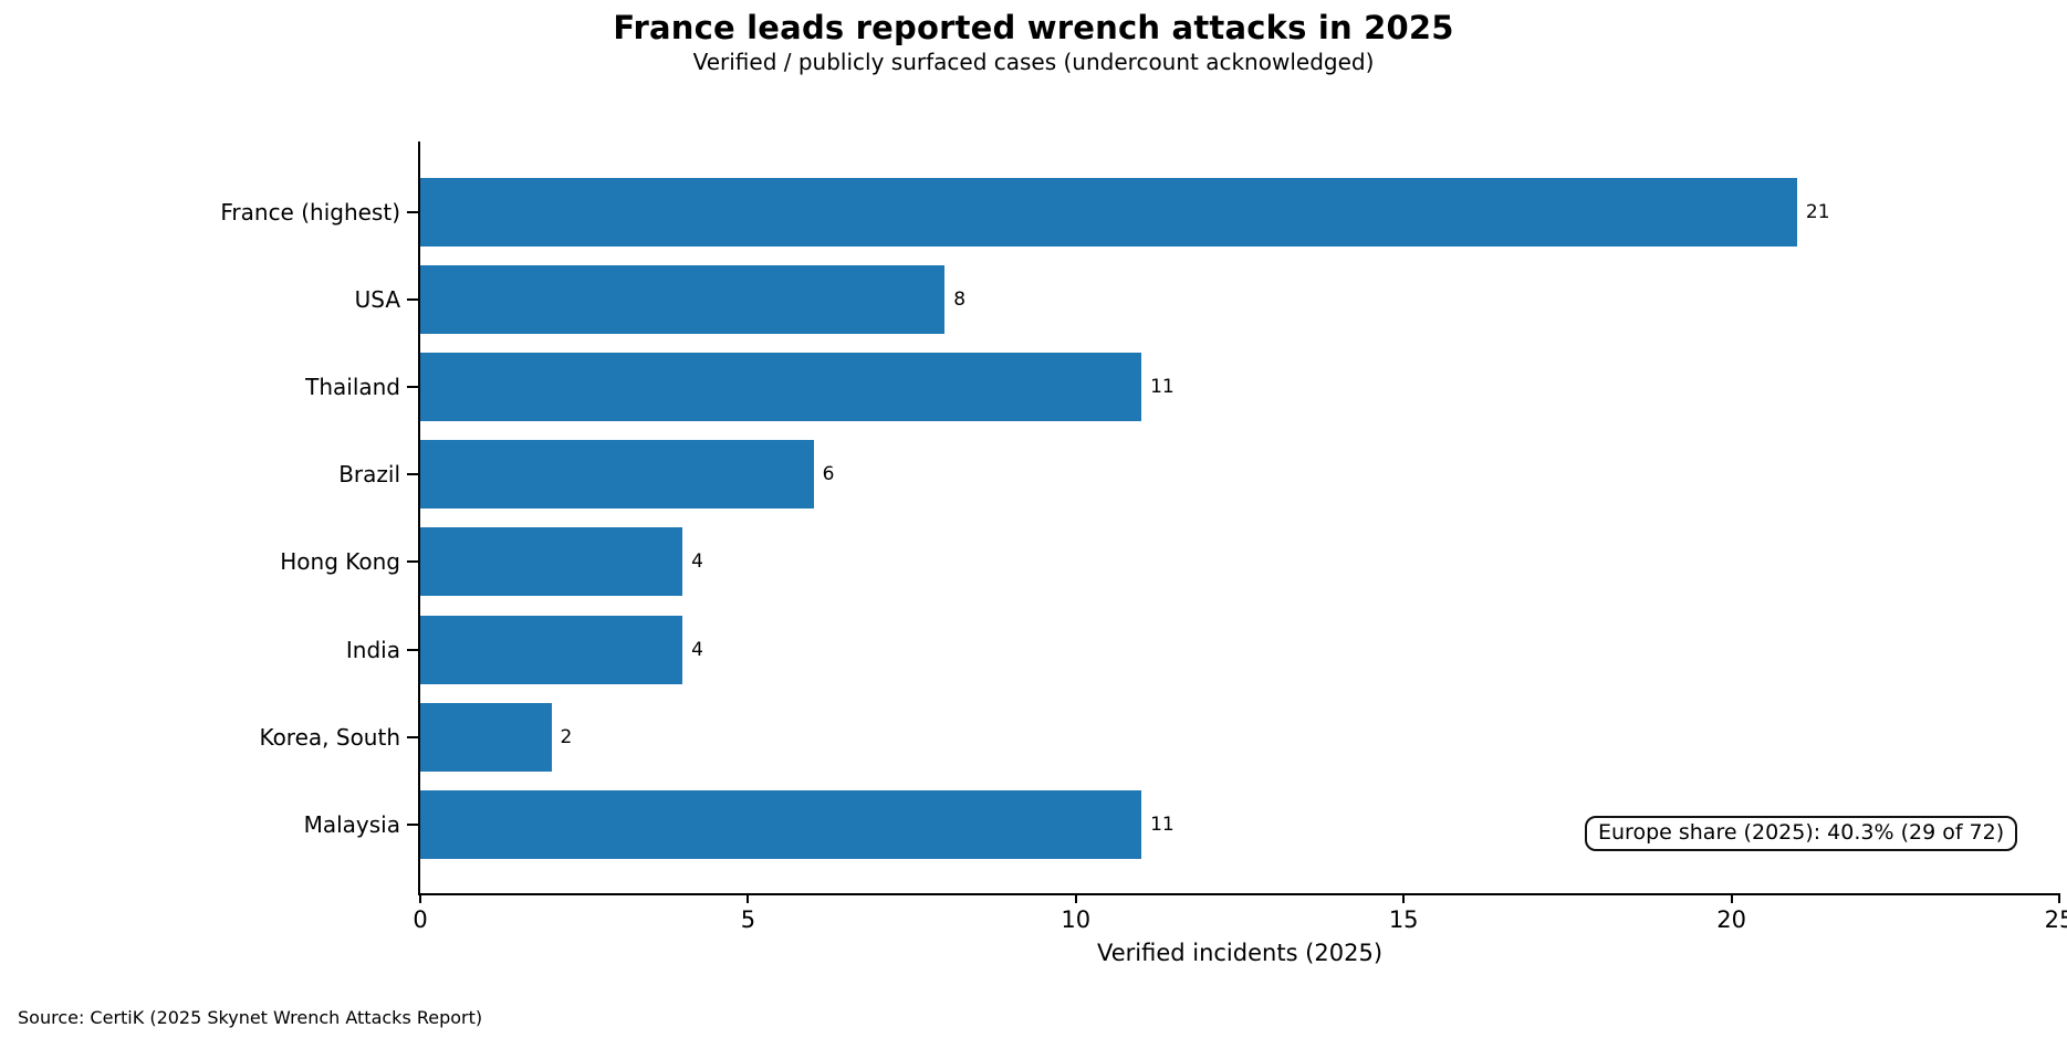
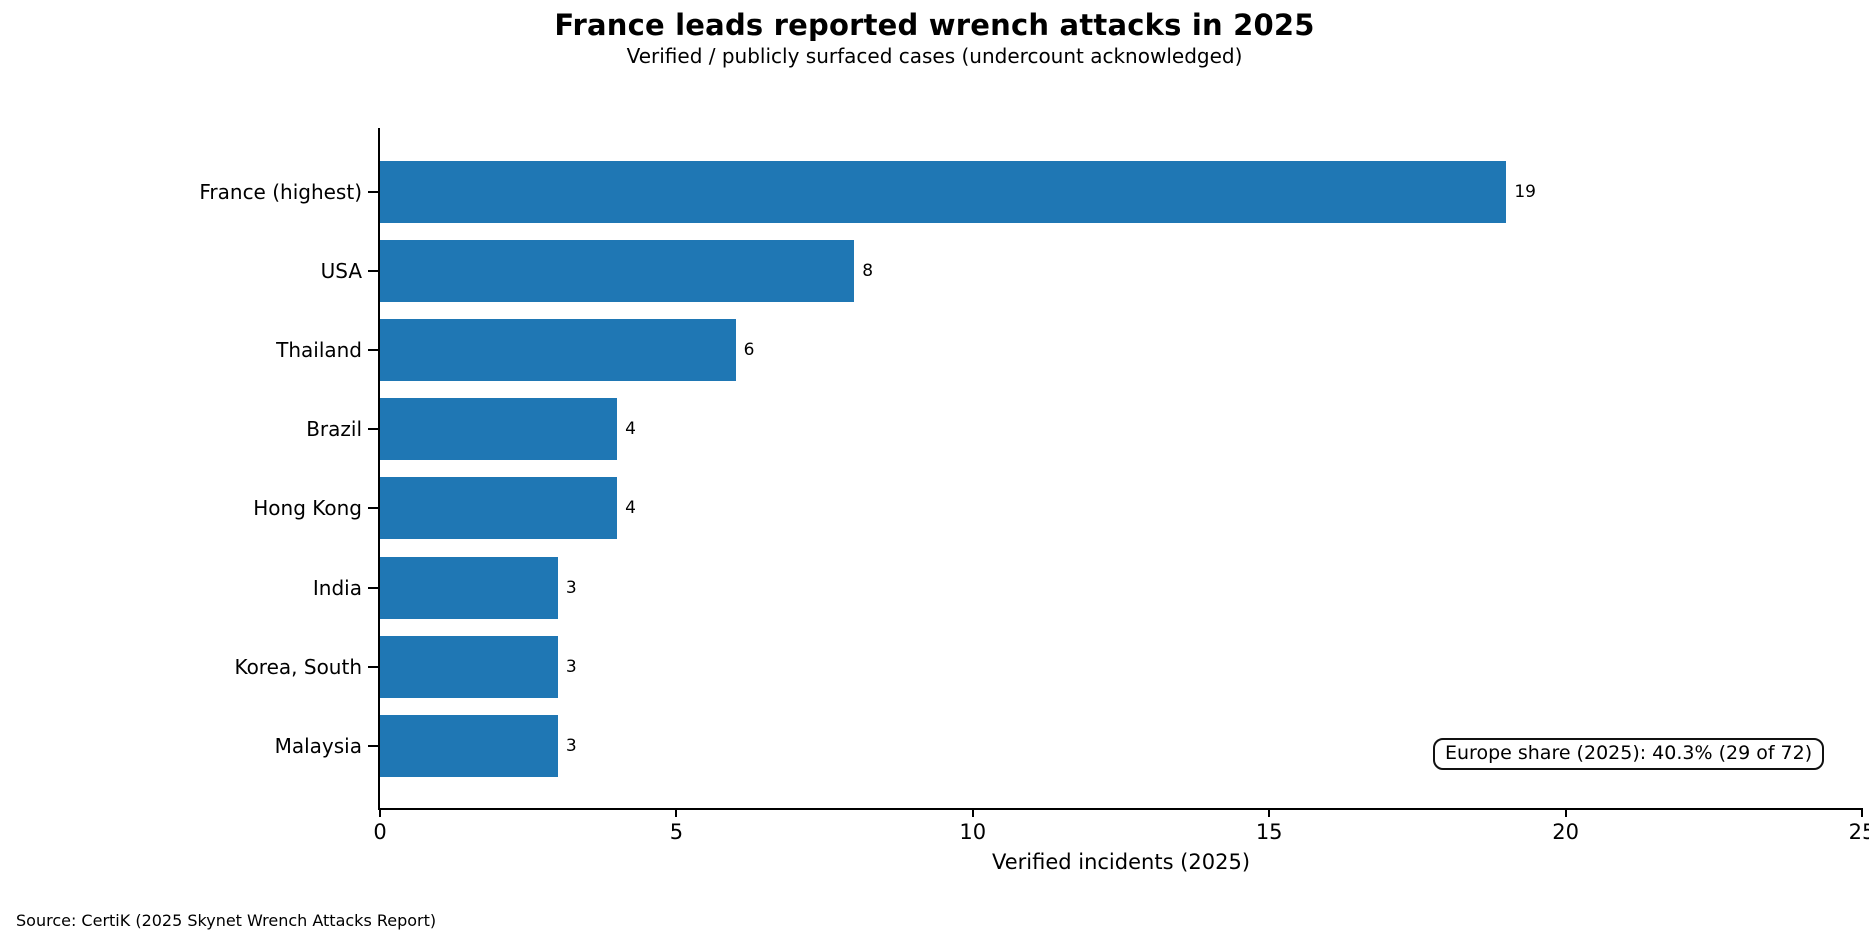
France (highest): 21 -> 19
Thailand: 11 -> 6
Brazil: 6 -> 4
India: 4 -> 3
Korea, South: 2 -> 3
Malaysia: 11 -> 3
